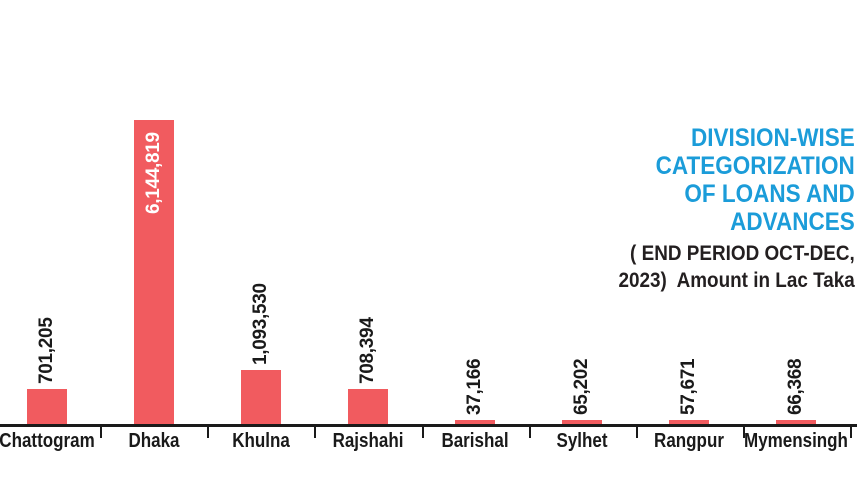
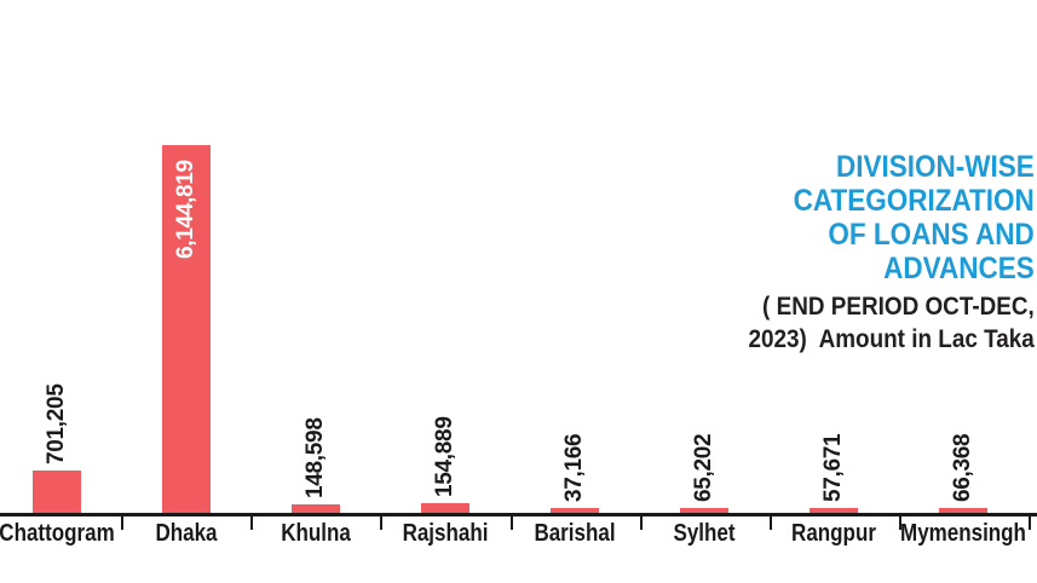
Khulna: 1,093,530 -> 148,598
Rajshahi: 708,394 -> 154,889
